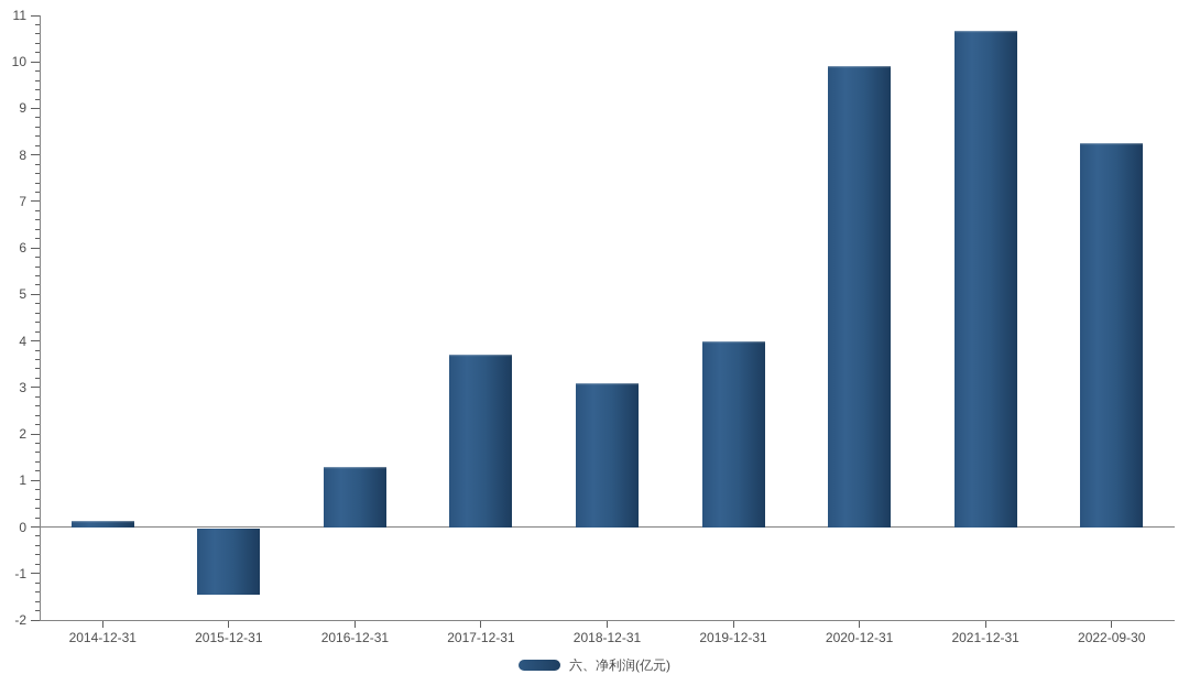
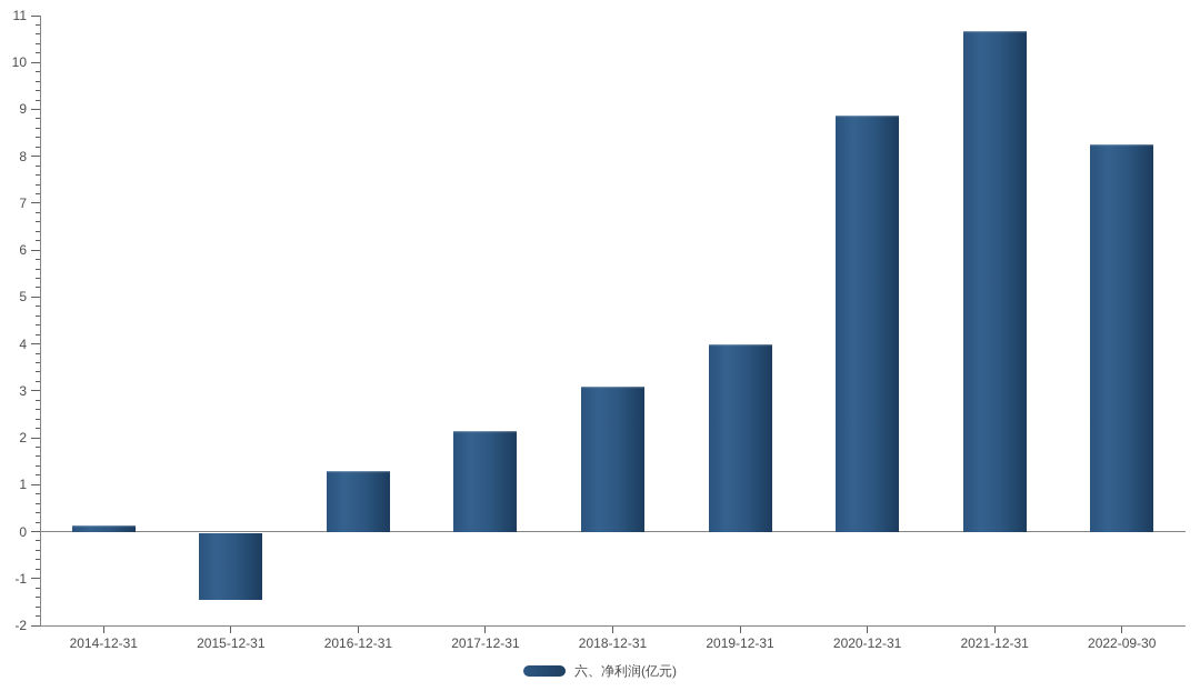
2017-12-31: 3.7 -> 2.1
2020-12-31: 9.9 -> 8.9
